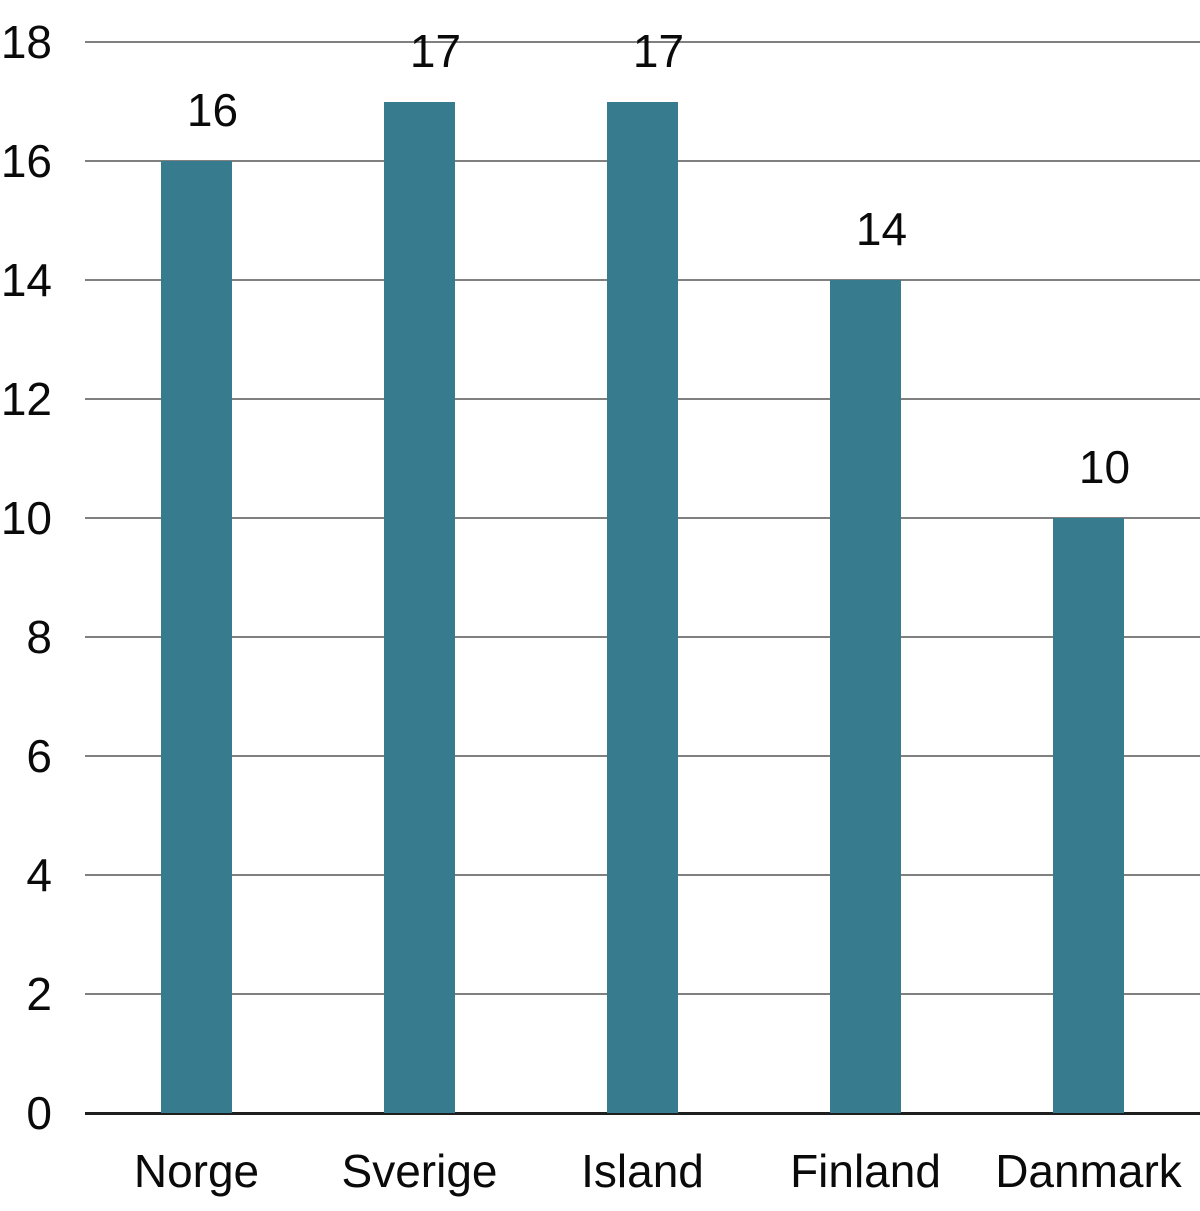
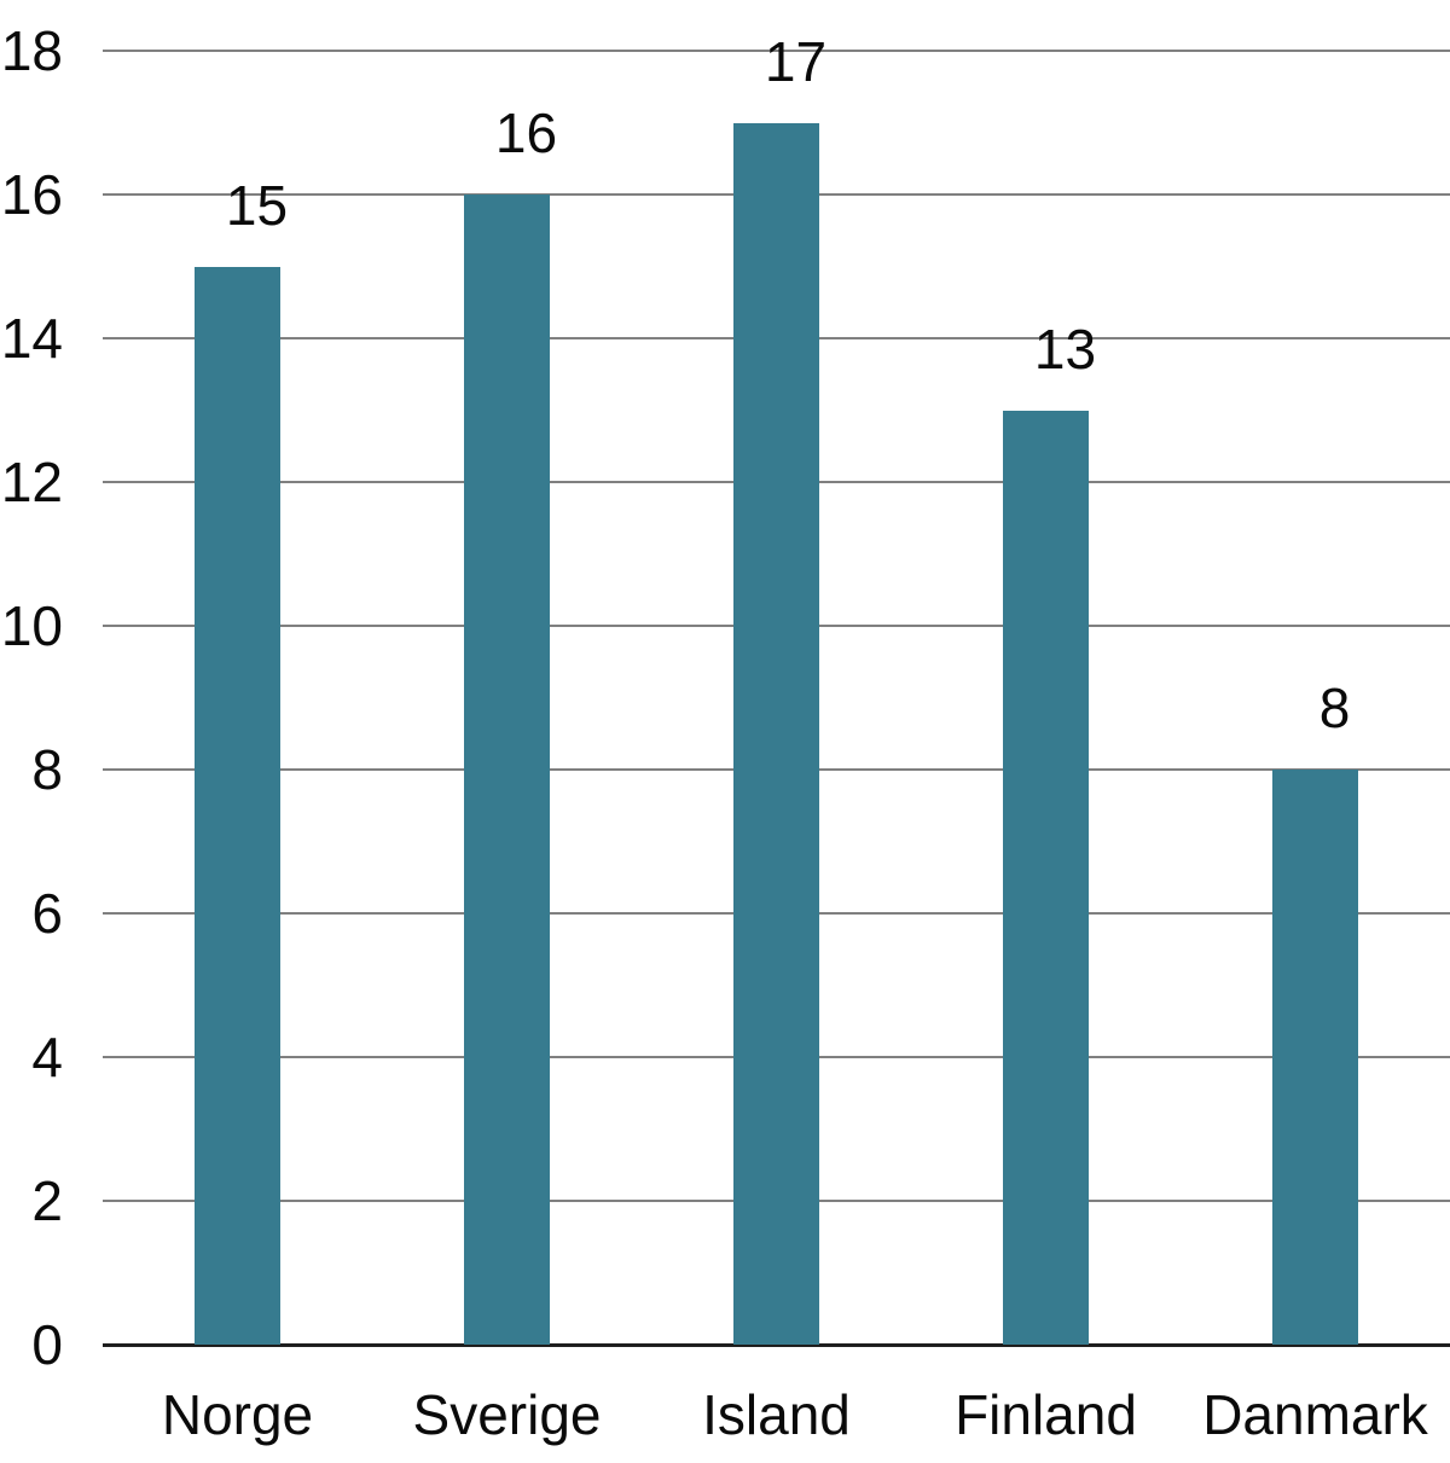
Norge: 16 -> 15
Sverige: 17 -> 16
Finland: 14 -> 13
Danmark: 10 -> 8
